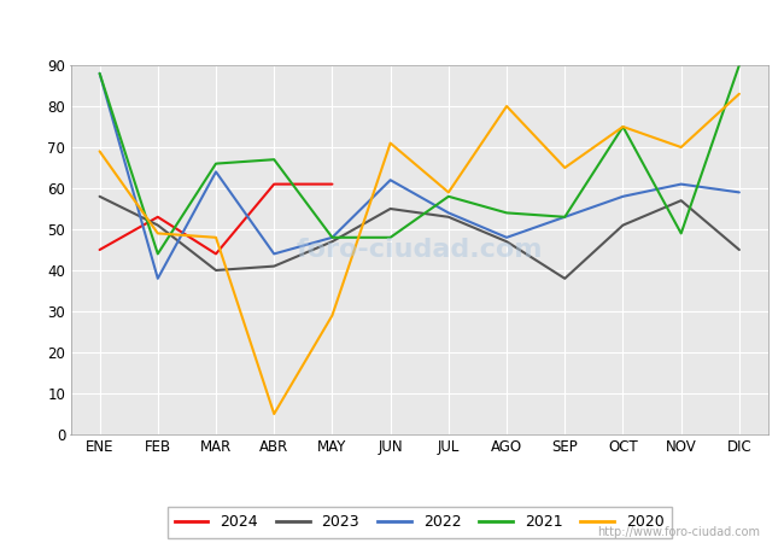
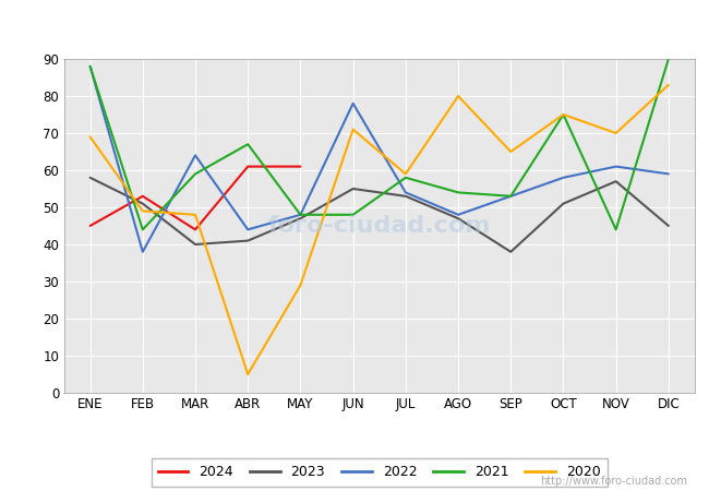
2021/MAR: 66 -> 59
2022/JUN: 62 -> 78
2021/NOV: 49 -> 44
